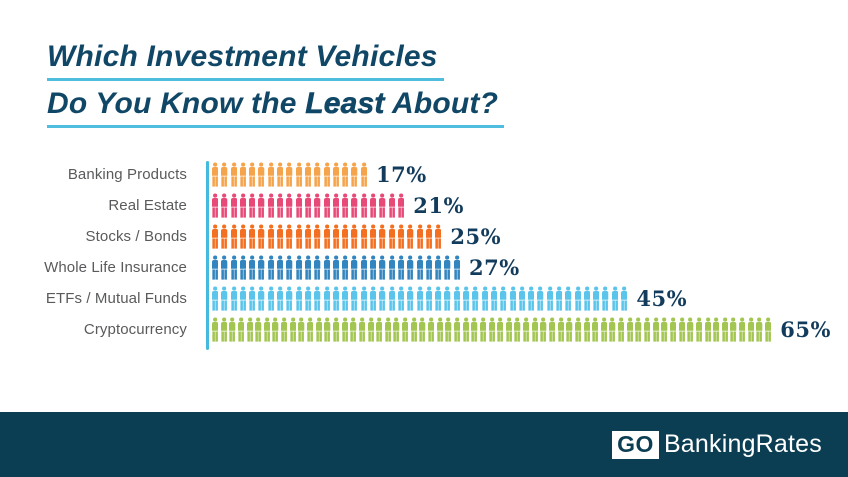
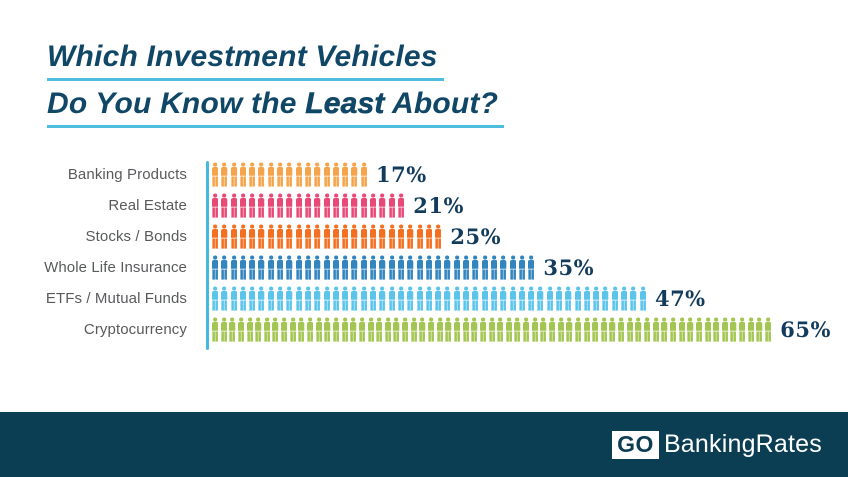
Whole Life Insurance: 27% -> 35%
ETFs / Mutual Funds: 45% -> 47%
